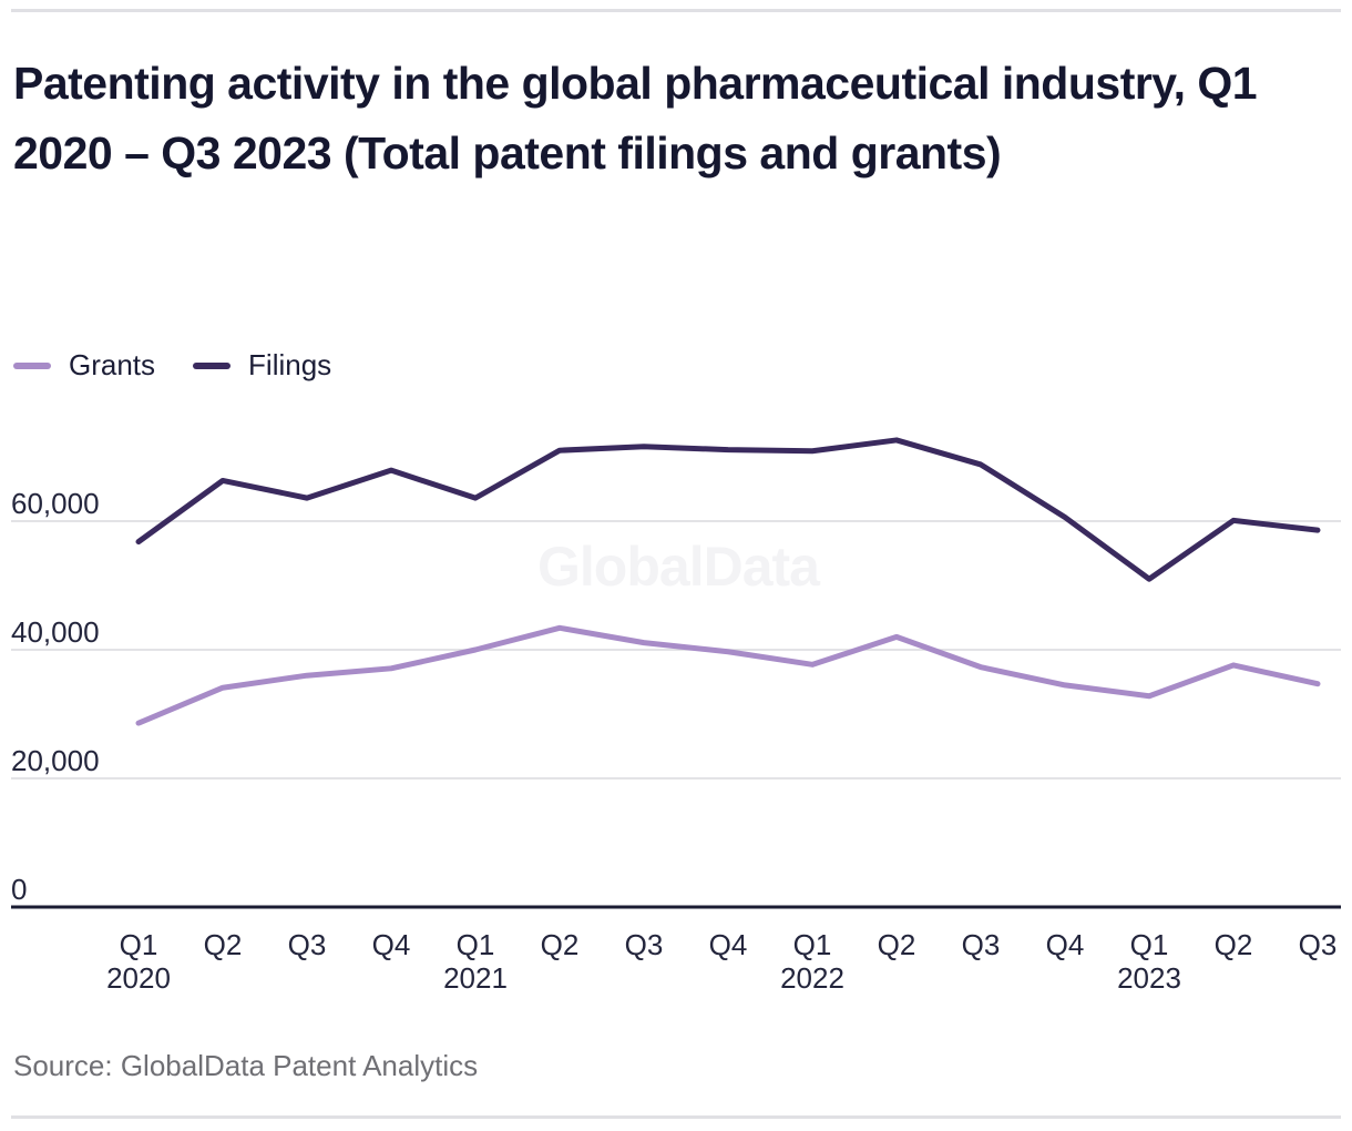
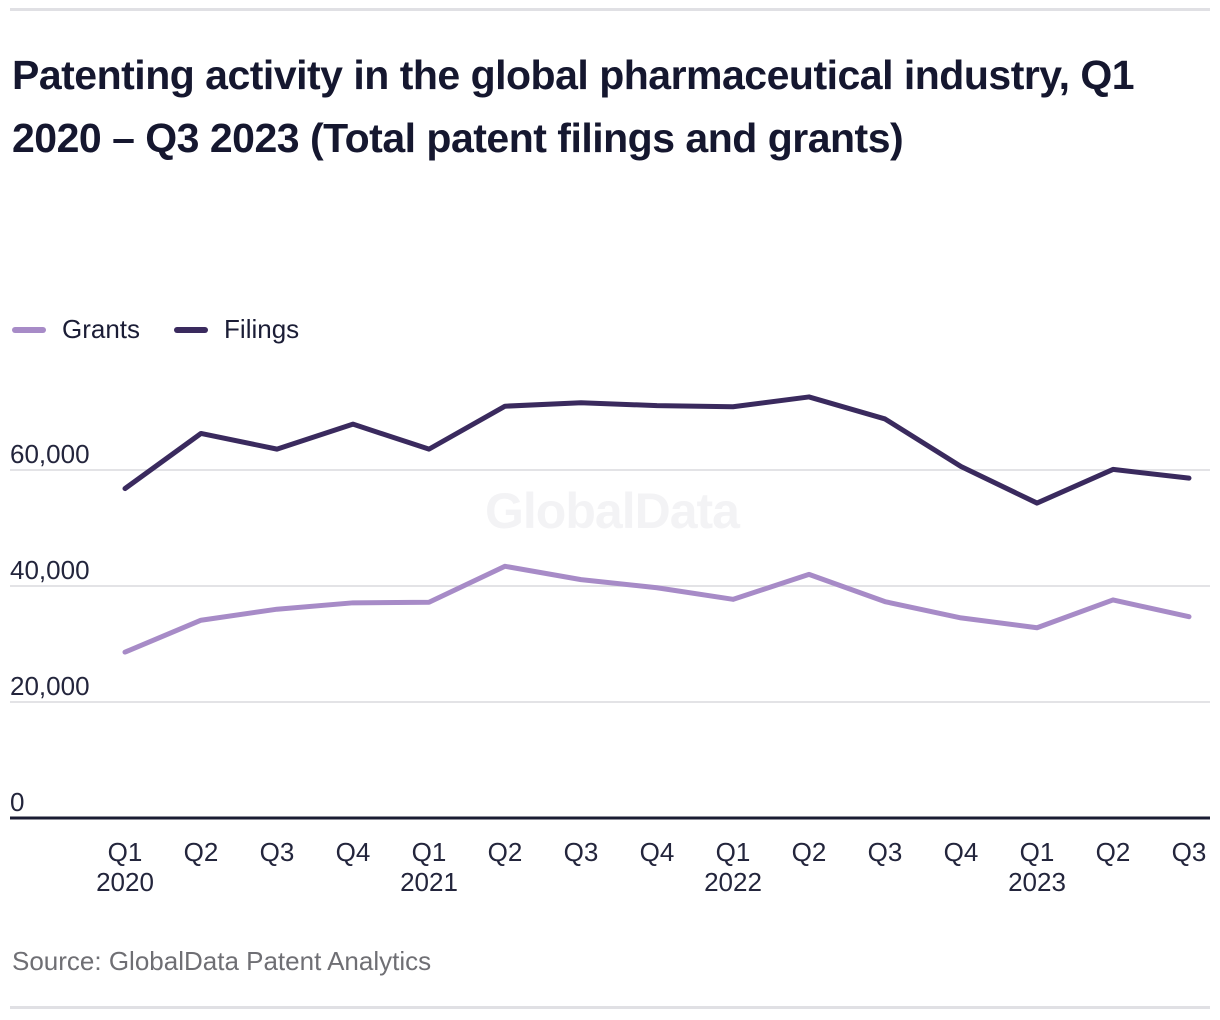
Grants/Q1 2021: 40000 -> 37000
Filings/Q1 2023: 51000 -> 54000
